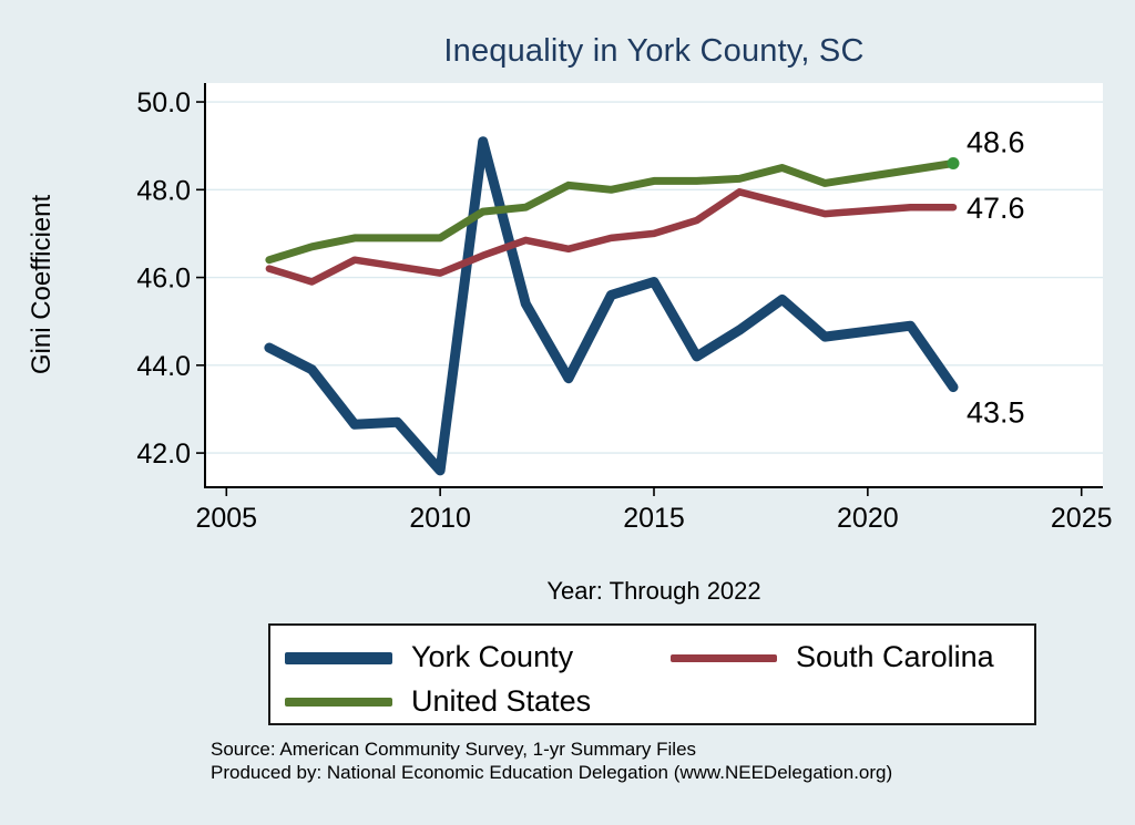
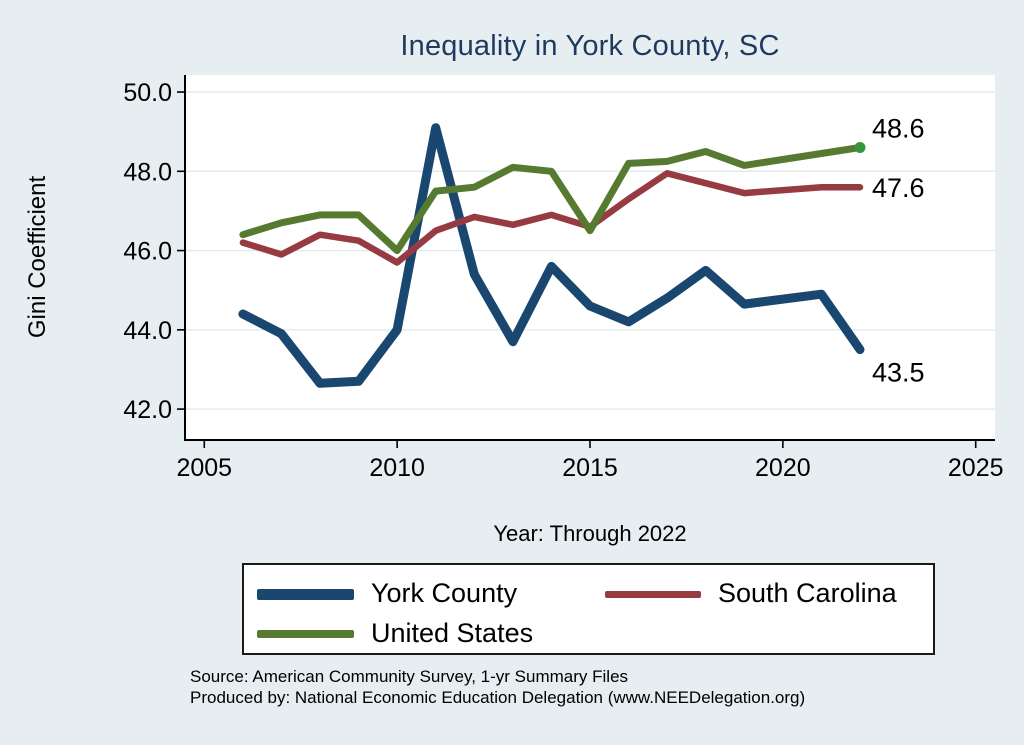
York County/2010: 41.6 -> 44.0
South Carolina/2010: 46.1 -> 45.7
United States/2010: 46.9 -> 46.0
York County/2015: 45.9 -> 44.6
South Carolina/2015: 47.0 -> 46.6
United States/2015: 48.2 -> 46.5
